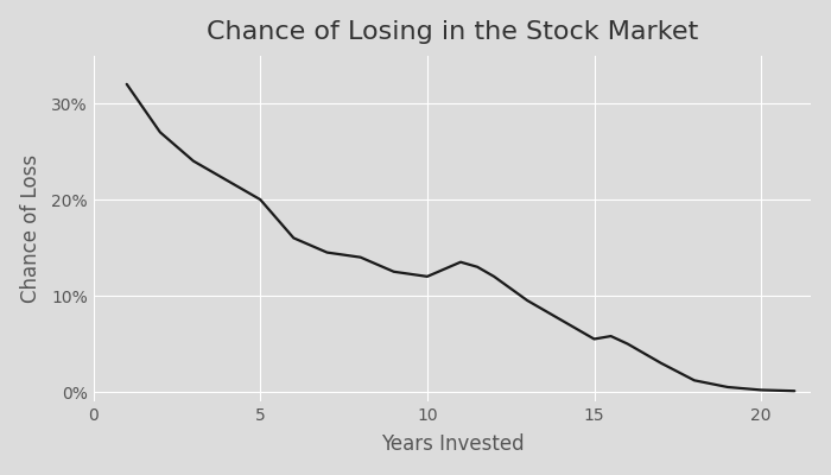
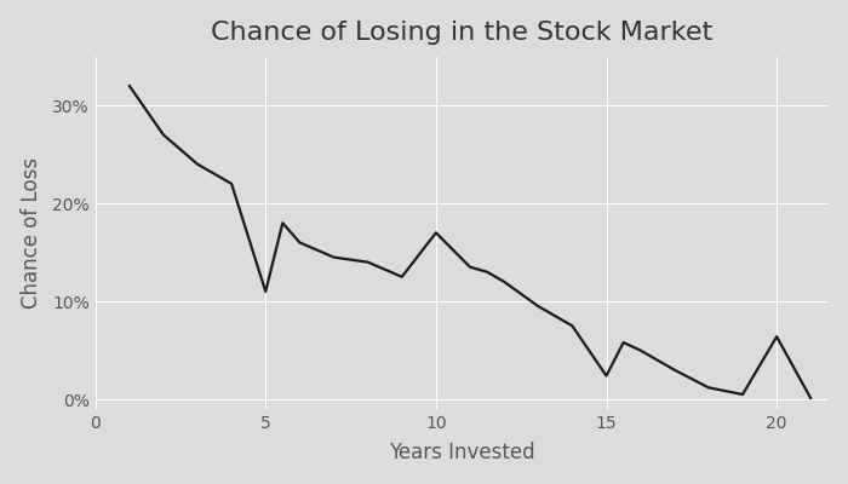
5: 20.0% -> 11.0%
10: 12.0% -> 17.0%
15: 5.5% -> 2.4%
20: 0.2% -> 6.4%
